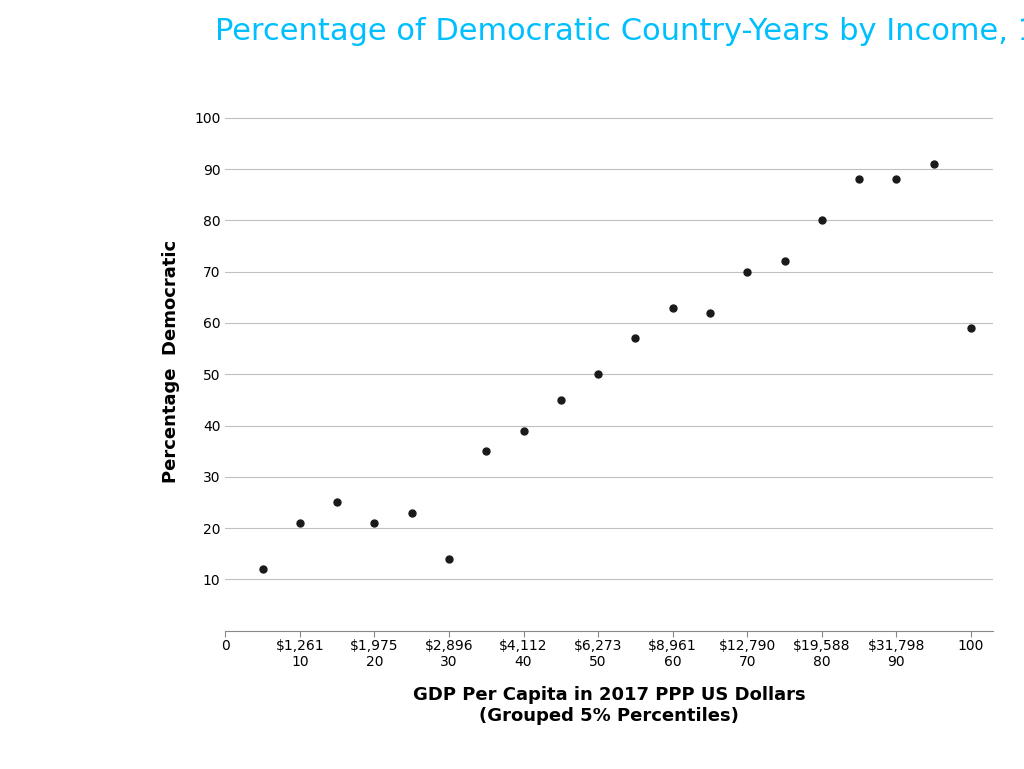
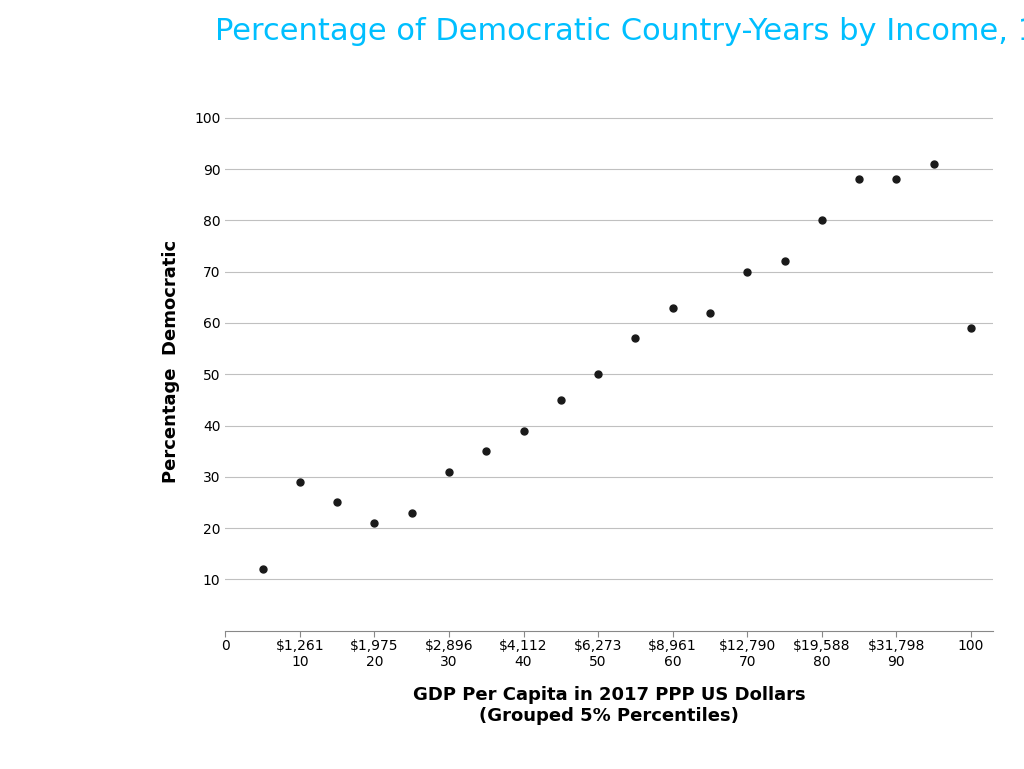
$1,261 10: 21 -> 29
$2,896 30: 14 -> 31
